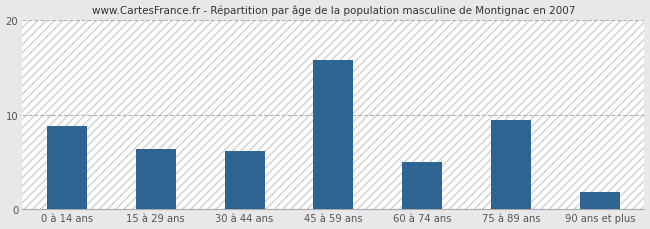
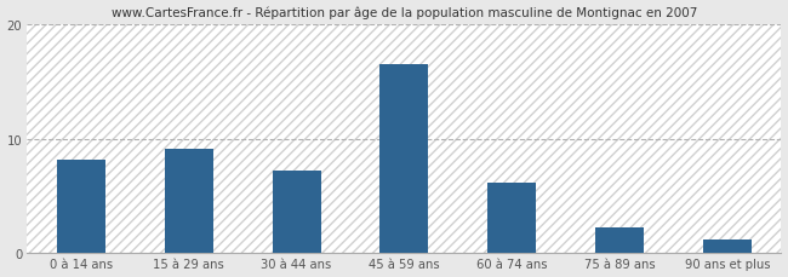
0 à 14 ans: 8.8 -> 8.2
15 à 29 ans: 6.4 -> 9.1
30 à 44 ans: 6.2 -> 7.2
45 à 59 ans: 15.8 -> 16.5
60 à 74 ans: 5.0 -> 6.2
75 à 89 ans: 9.4 -> 2.2
90 ans et plus: 1.8 -> 1.2
